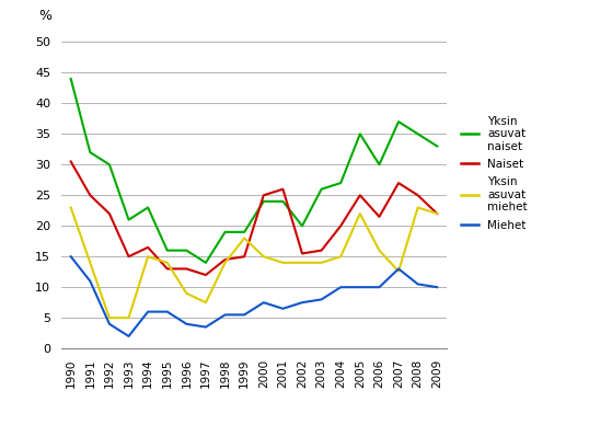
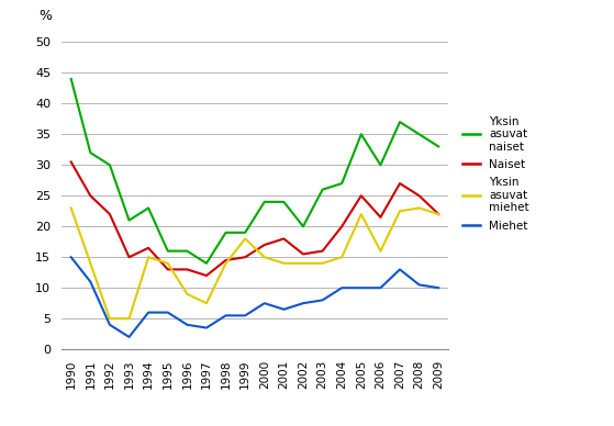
Naiset/2000: 25.0 -> 17.0
Naiset/2001: 26.0 -> 18.0
Yksin asuvat miehet/2007: 12.6 -> 22.5
